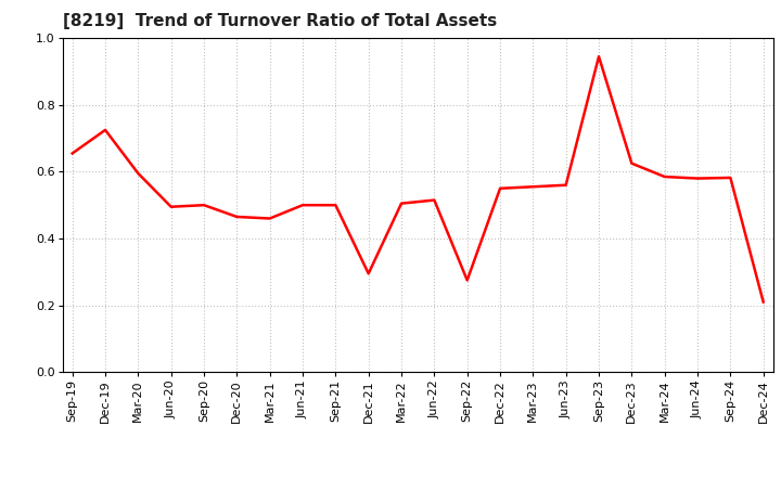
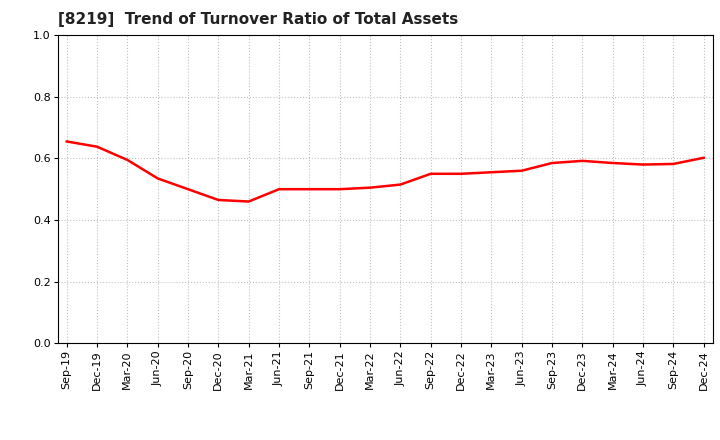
Dec-19: 0.725 -> 0.638
Jun-20: 0.495 -> 0.535
Dec-21: 0.295 -> 0.500
Sep-22: 0.275 -> 0.550
Sep-23: 0.945 -> 0.585
Dec-23: 0.625 -> 0.592
Dec-24: 0.210 -> 0.602
